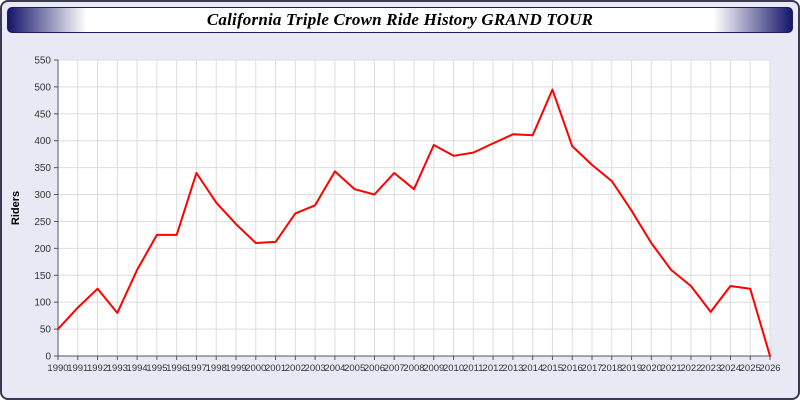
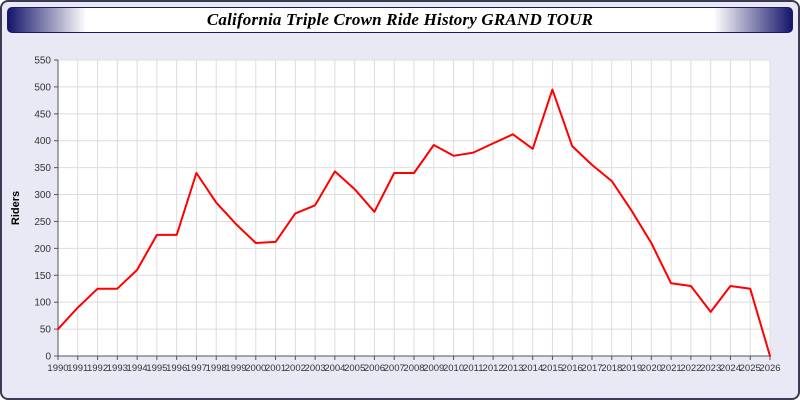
1993: 80 -> 120
2006: 300 -> 270
2008: 310 -> 340
2014: 410 -> 380
2021: 160 -> 140
